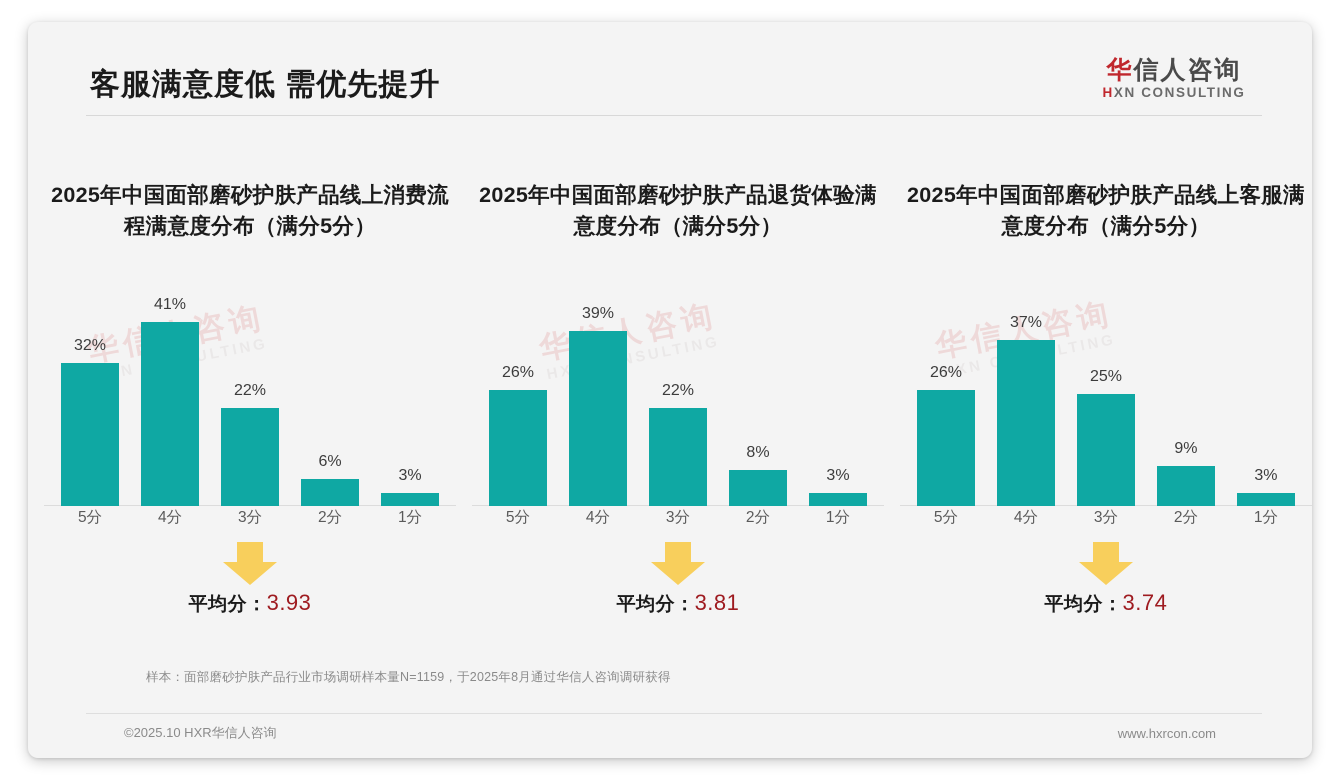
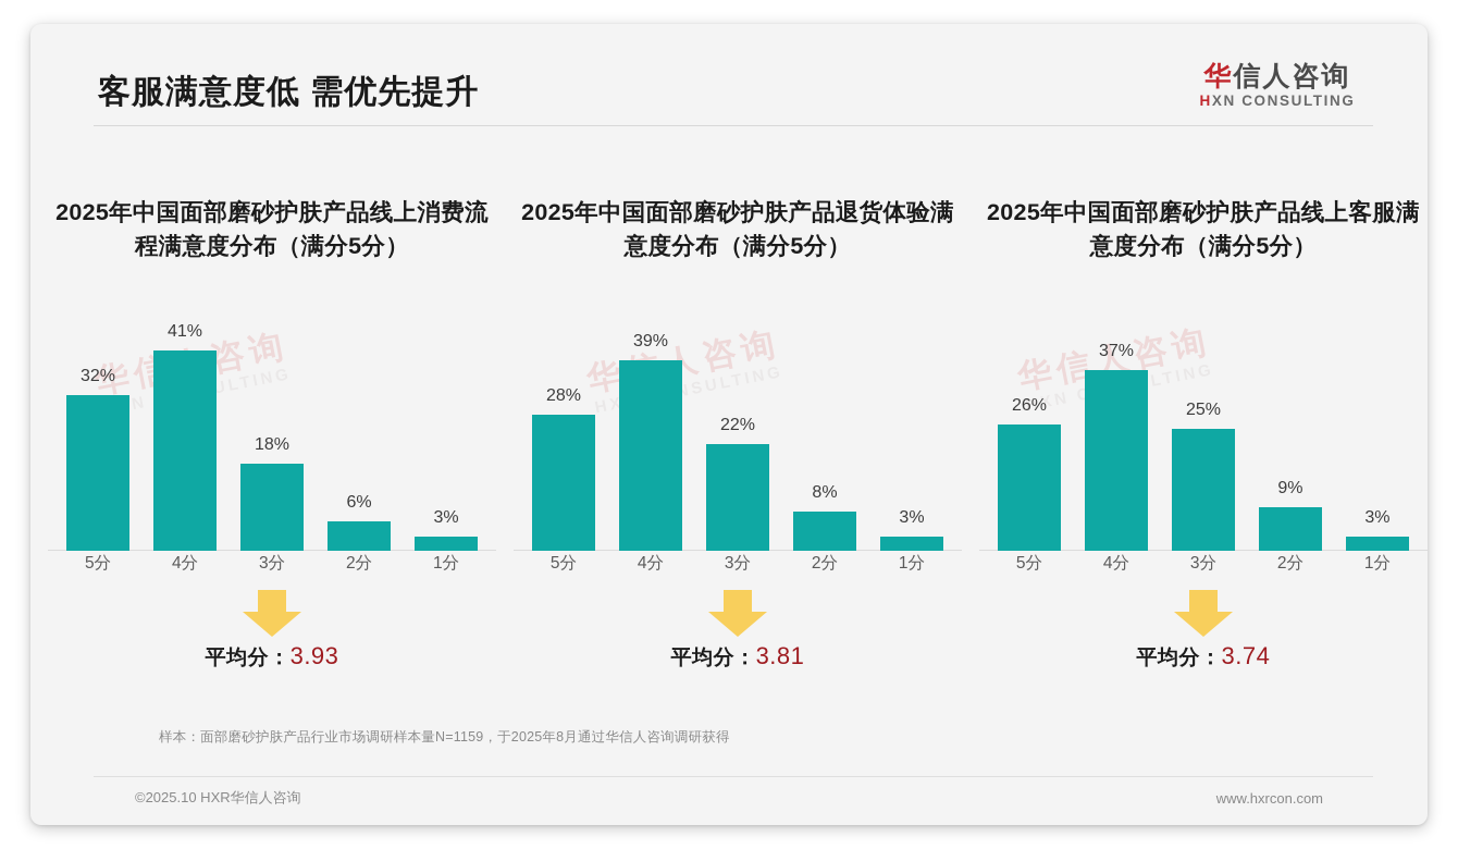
2025年中国面部磨砂护肤产品线上消费流程满意度分布（满分5分）/3分: 22% -> 18%
2025年中国面部磨砂护肤产品退货体验满意度分布（满分5分）/5分: 26% -> 28%
